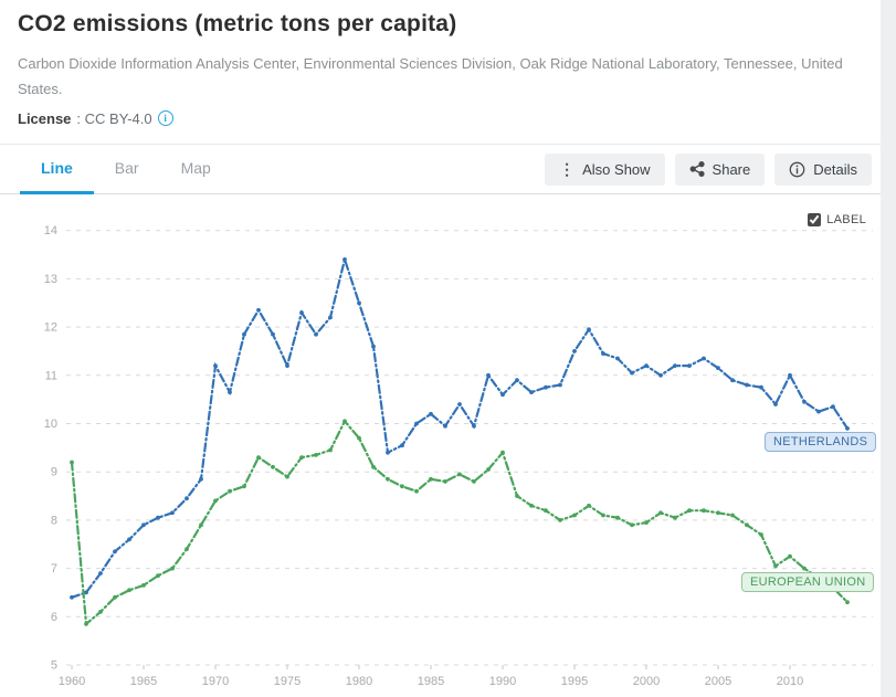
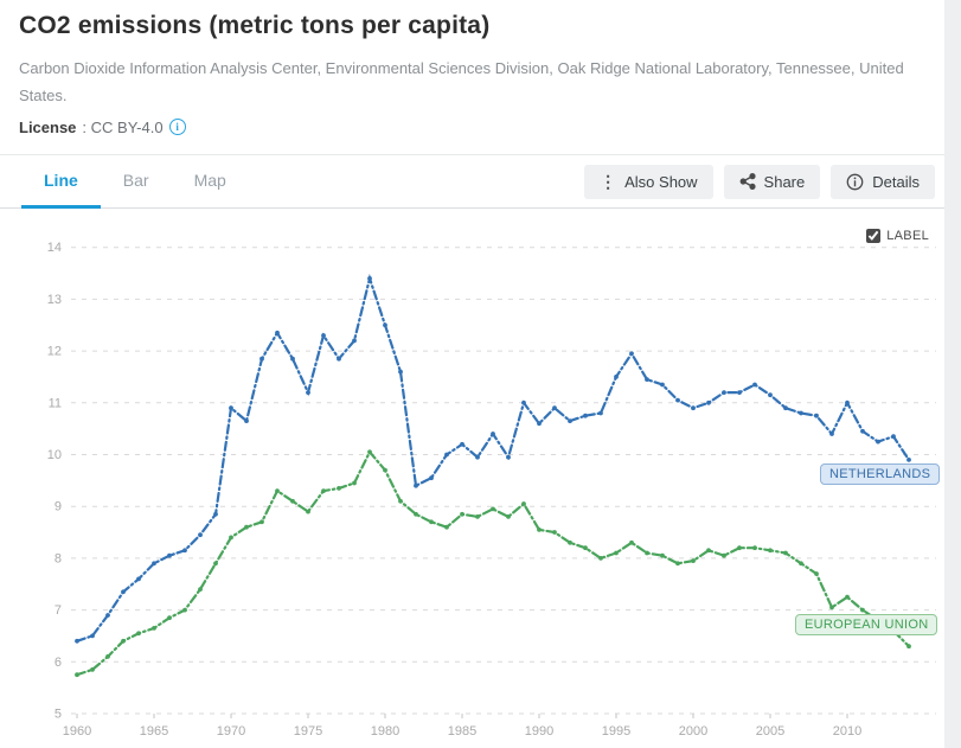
EUROPEAN UNION/1960: 9.2 -> 5.8
NETHERLANDS/1970: 11.2 -> 10.9
EUROPEAN UNION/1990: 9.4 -> 8.6
NETHERLANDS/2000: 11.2 -> 10.9
